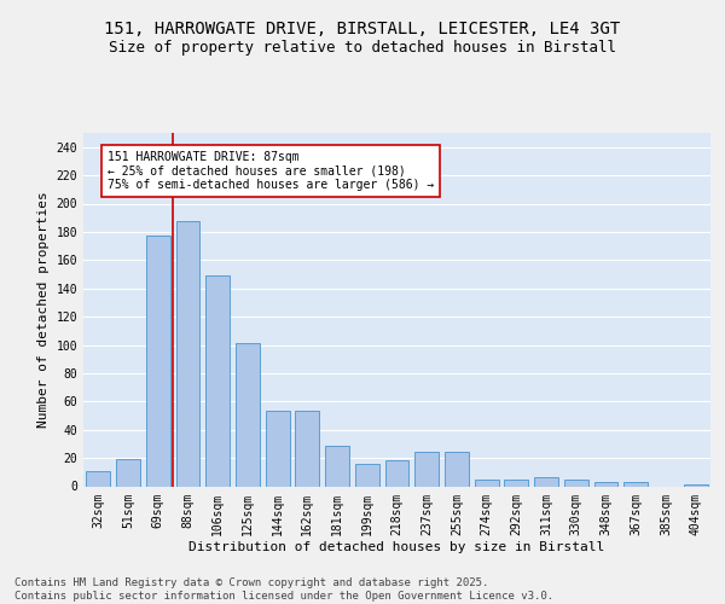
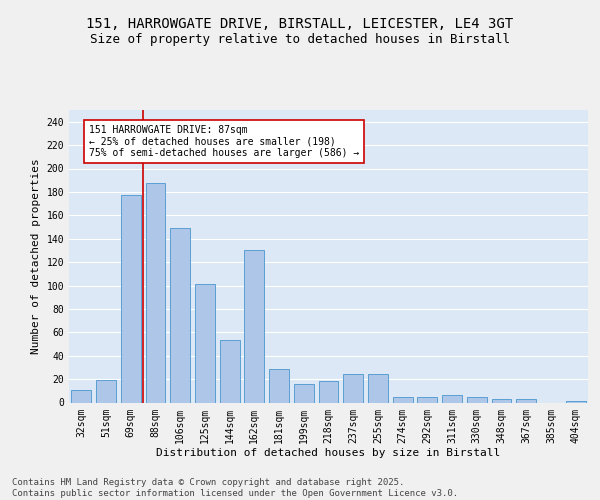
162sqm: 53 -> 130
